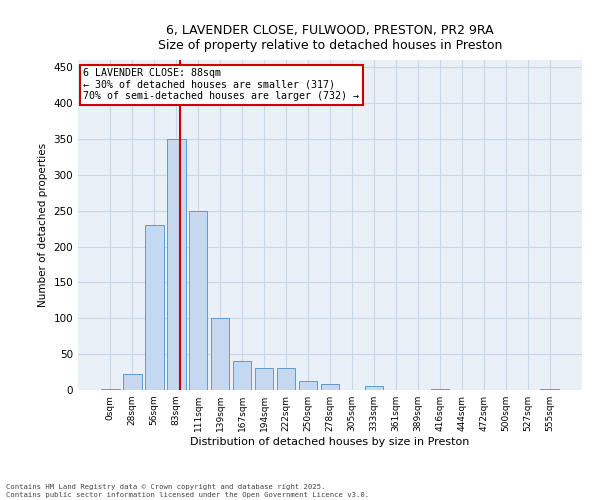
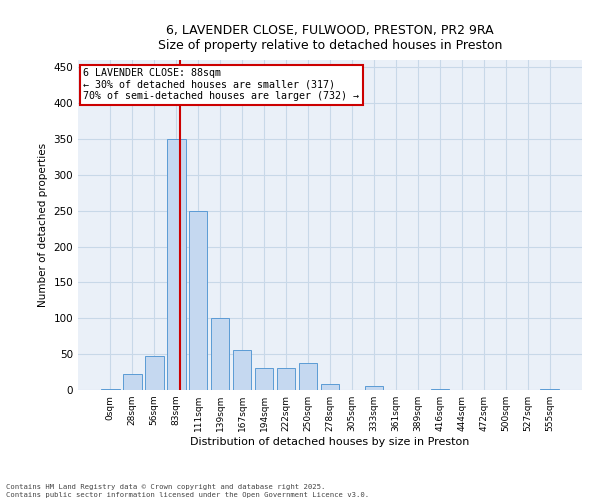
56sqm: 230 -> 48
167sqm: 40 -> 56
250sqm: 12 -> 38
